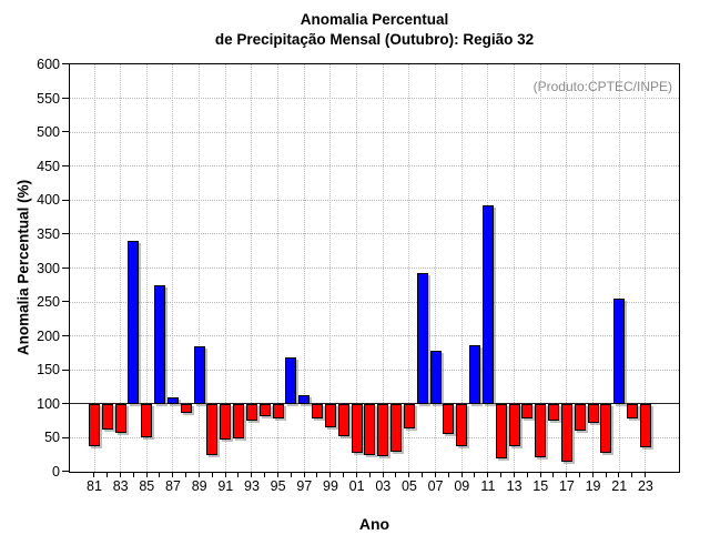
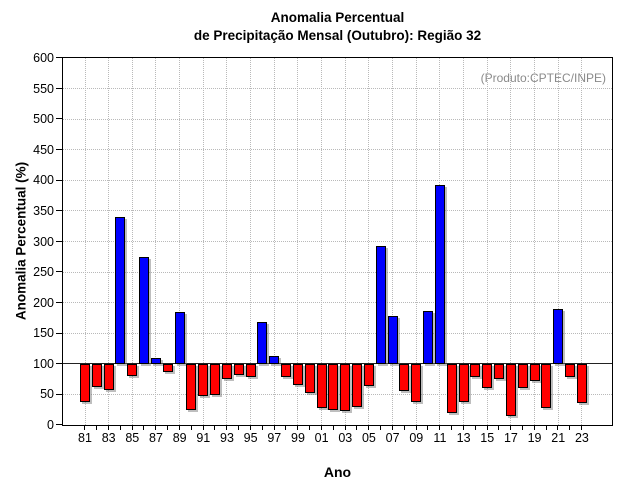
85: 50 -> 80
15: 20 -> 60
21: 260 -> 190
